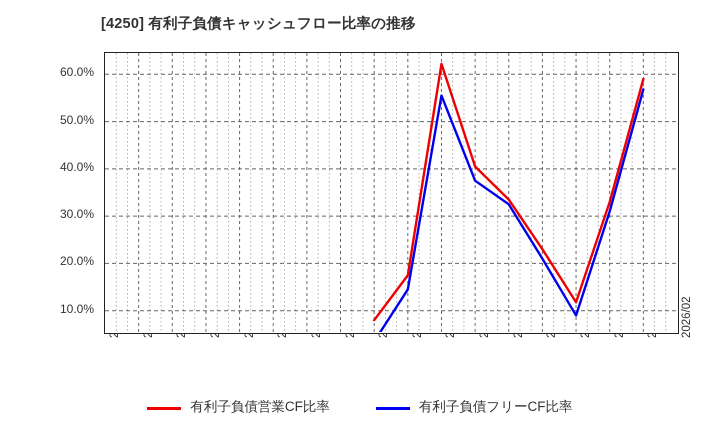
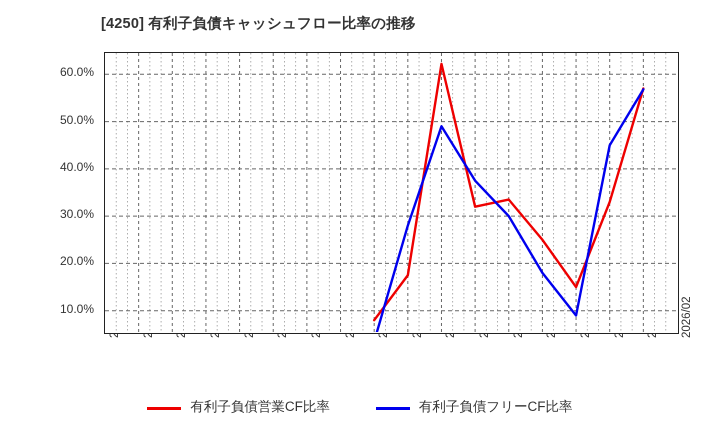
有利子負債フリーCF比率/2024/02: 14% -> 28%
有利子負債フリーCF比率/2024/05: 56% -> 49%
有利子負債営業CF比率/2024/08: 40% -> 32%
有利子負債フリーCF比率/2024/11: 32% -> 30%
有利子負債営業CF比率/2025/02: 23% -> 25%
有利子負債フリーCF比率/2025/02: 21% -> 18%
有利子負債営業CF比率/2025/05: 12% -> 15%
有利子負債フリーCF比率/2025/08: 31% -> 45%
有利子負債営業CF比率/2025/11: 59% -> 57%
